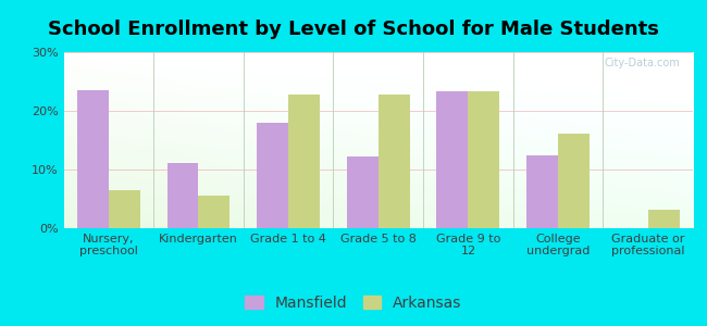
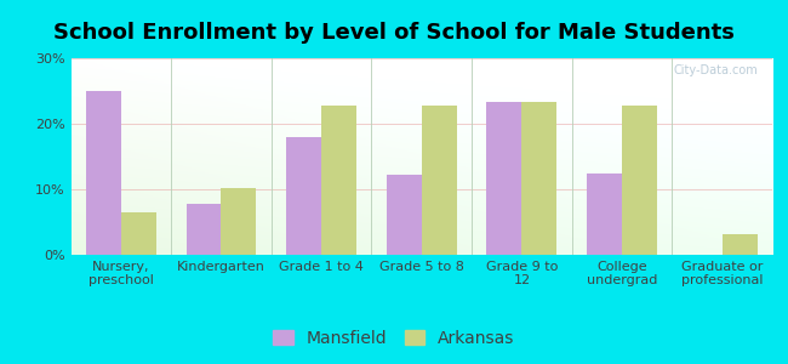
Mansfield/Nursery, preschool: 23.5% -> 25.0%
Mansfield/Kindergarten: 11.2% -> 7.8%
Arkansas/Kindergarten: 5.5% -> 10.2%
Arkansas/College undergrad: 16.2% -> 22.8%
